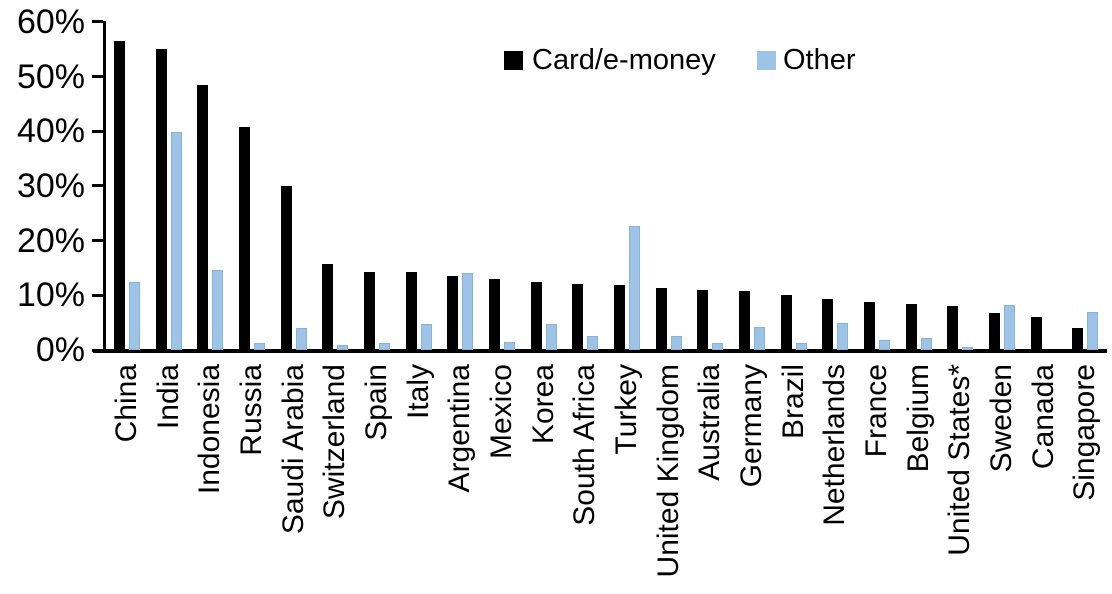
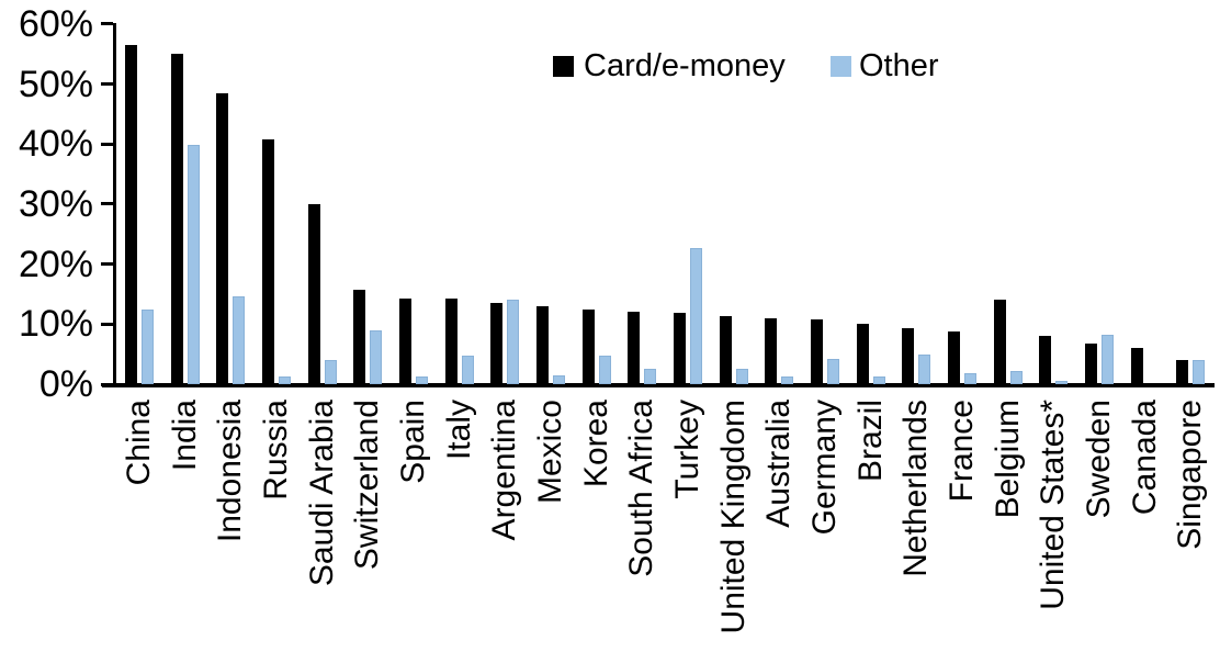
Other/Switzerland: 1% -> 9%
Card/e-money/Belgium: 8% -> 14%
Other/Singapore: 7% -> 4%
